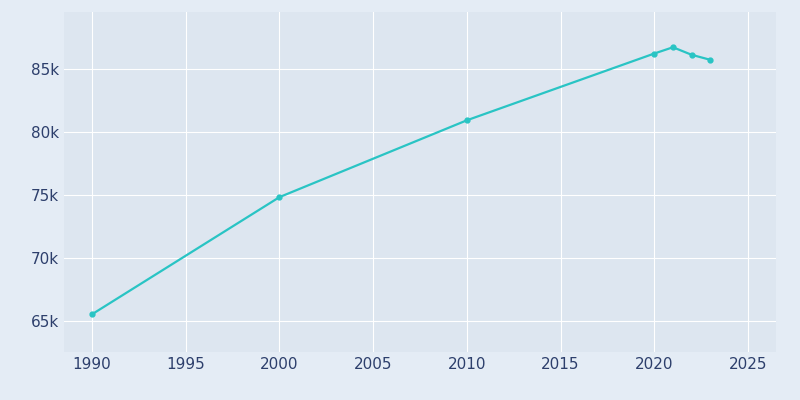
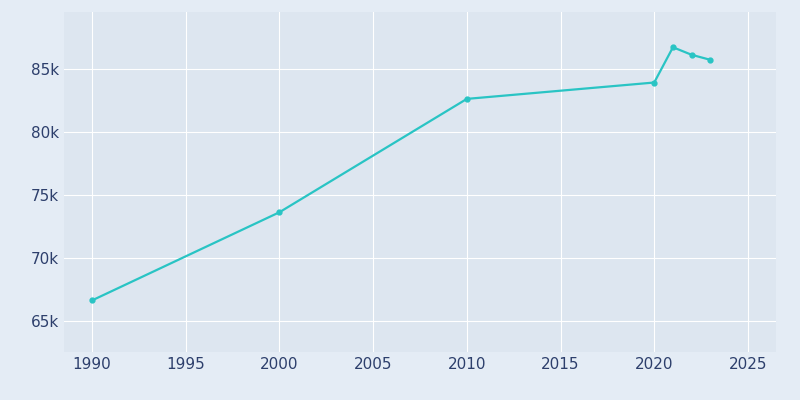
1990: 65.5k -> 66.6k
2000: 74.8k -> 73.6k
2010: 80.9k -> 82.6k
2020: 86.2k -> 83.9k
